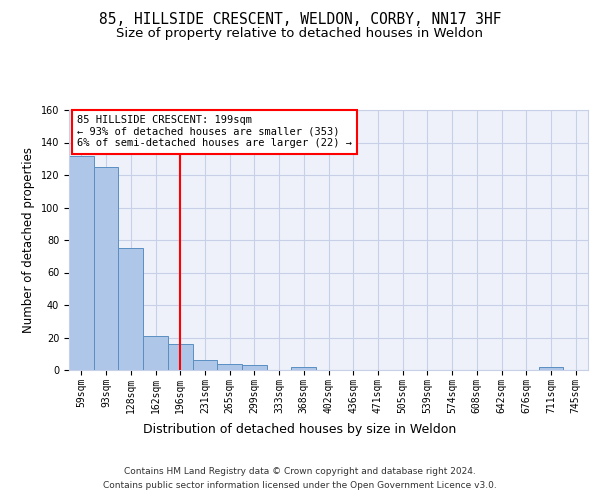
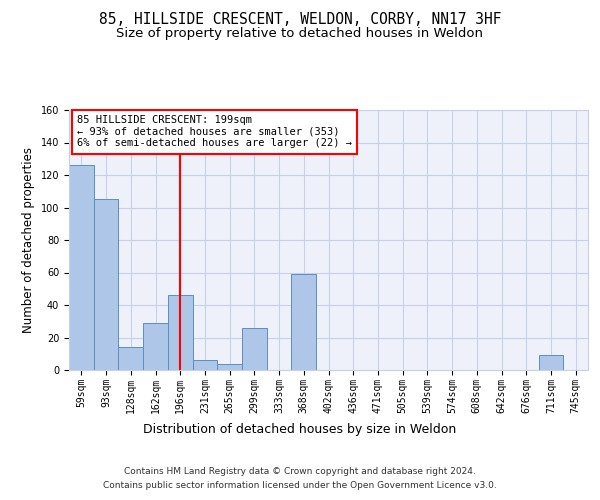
59sqm: 132 -> 126
93sqm: 125 -> 105
128sqm: 75 -> 14
162sqm: 21 -> 29
196sqm: 16 -> 46
299sqm: 3 -> 26
368sqm: 2 -> 59
711sqm: 2 -> 9
